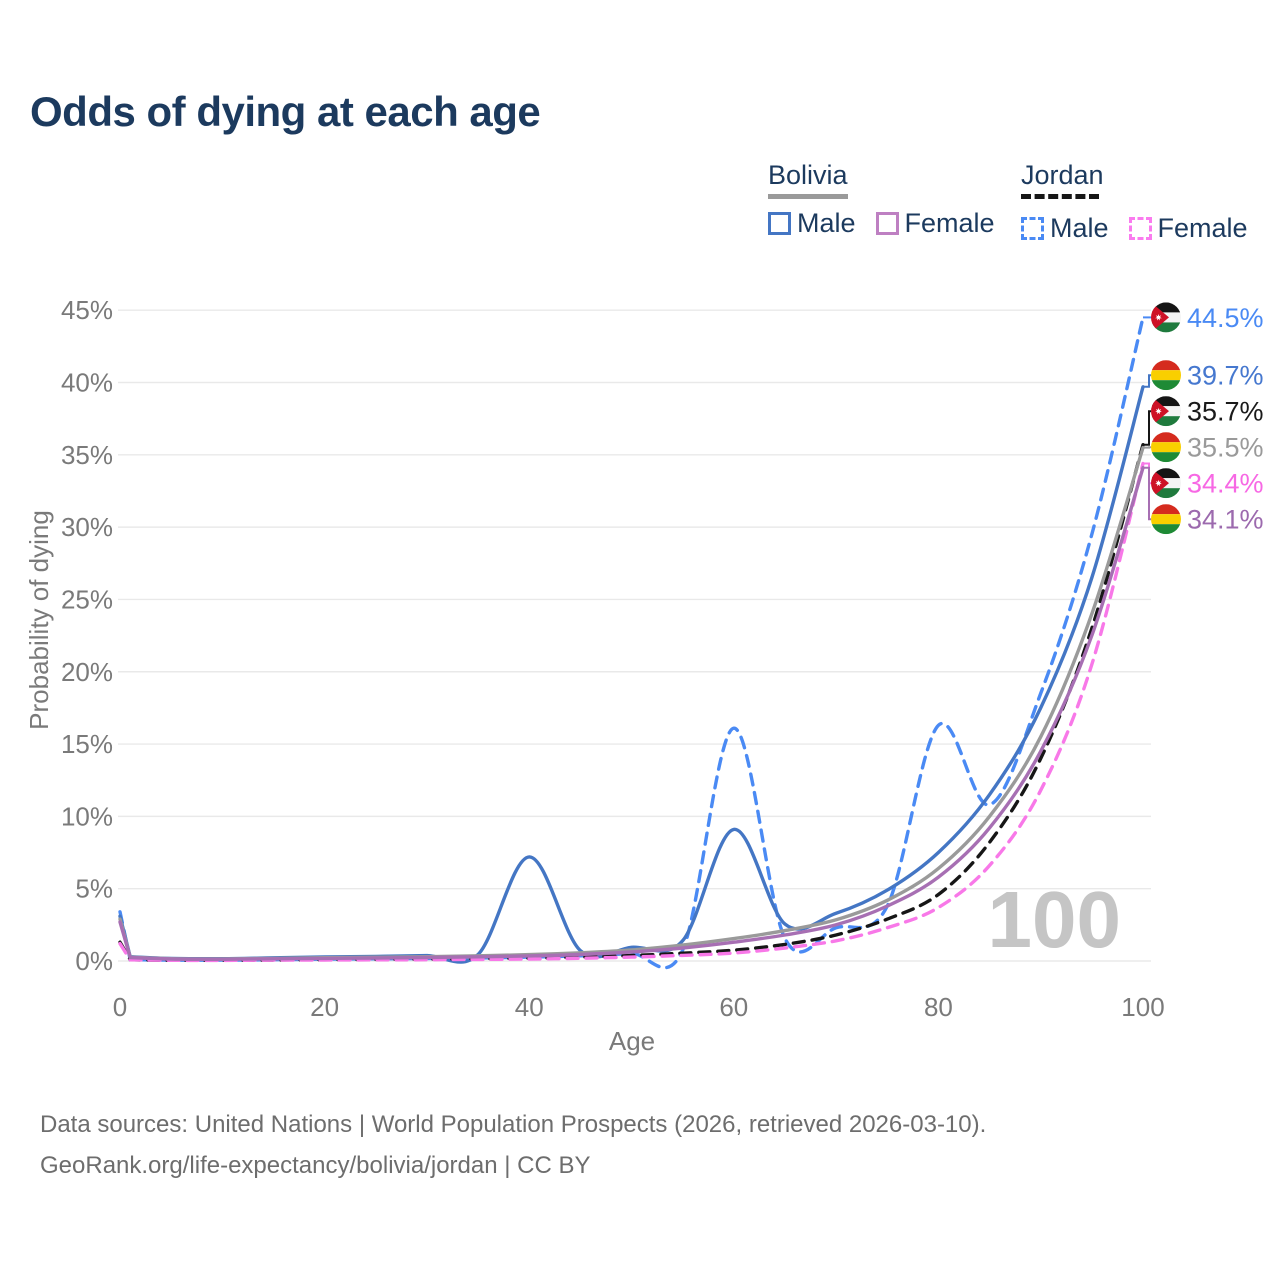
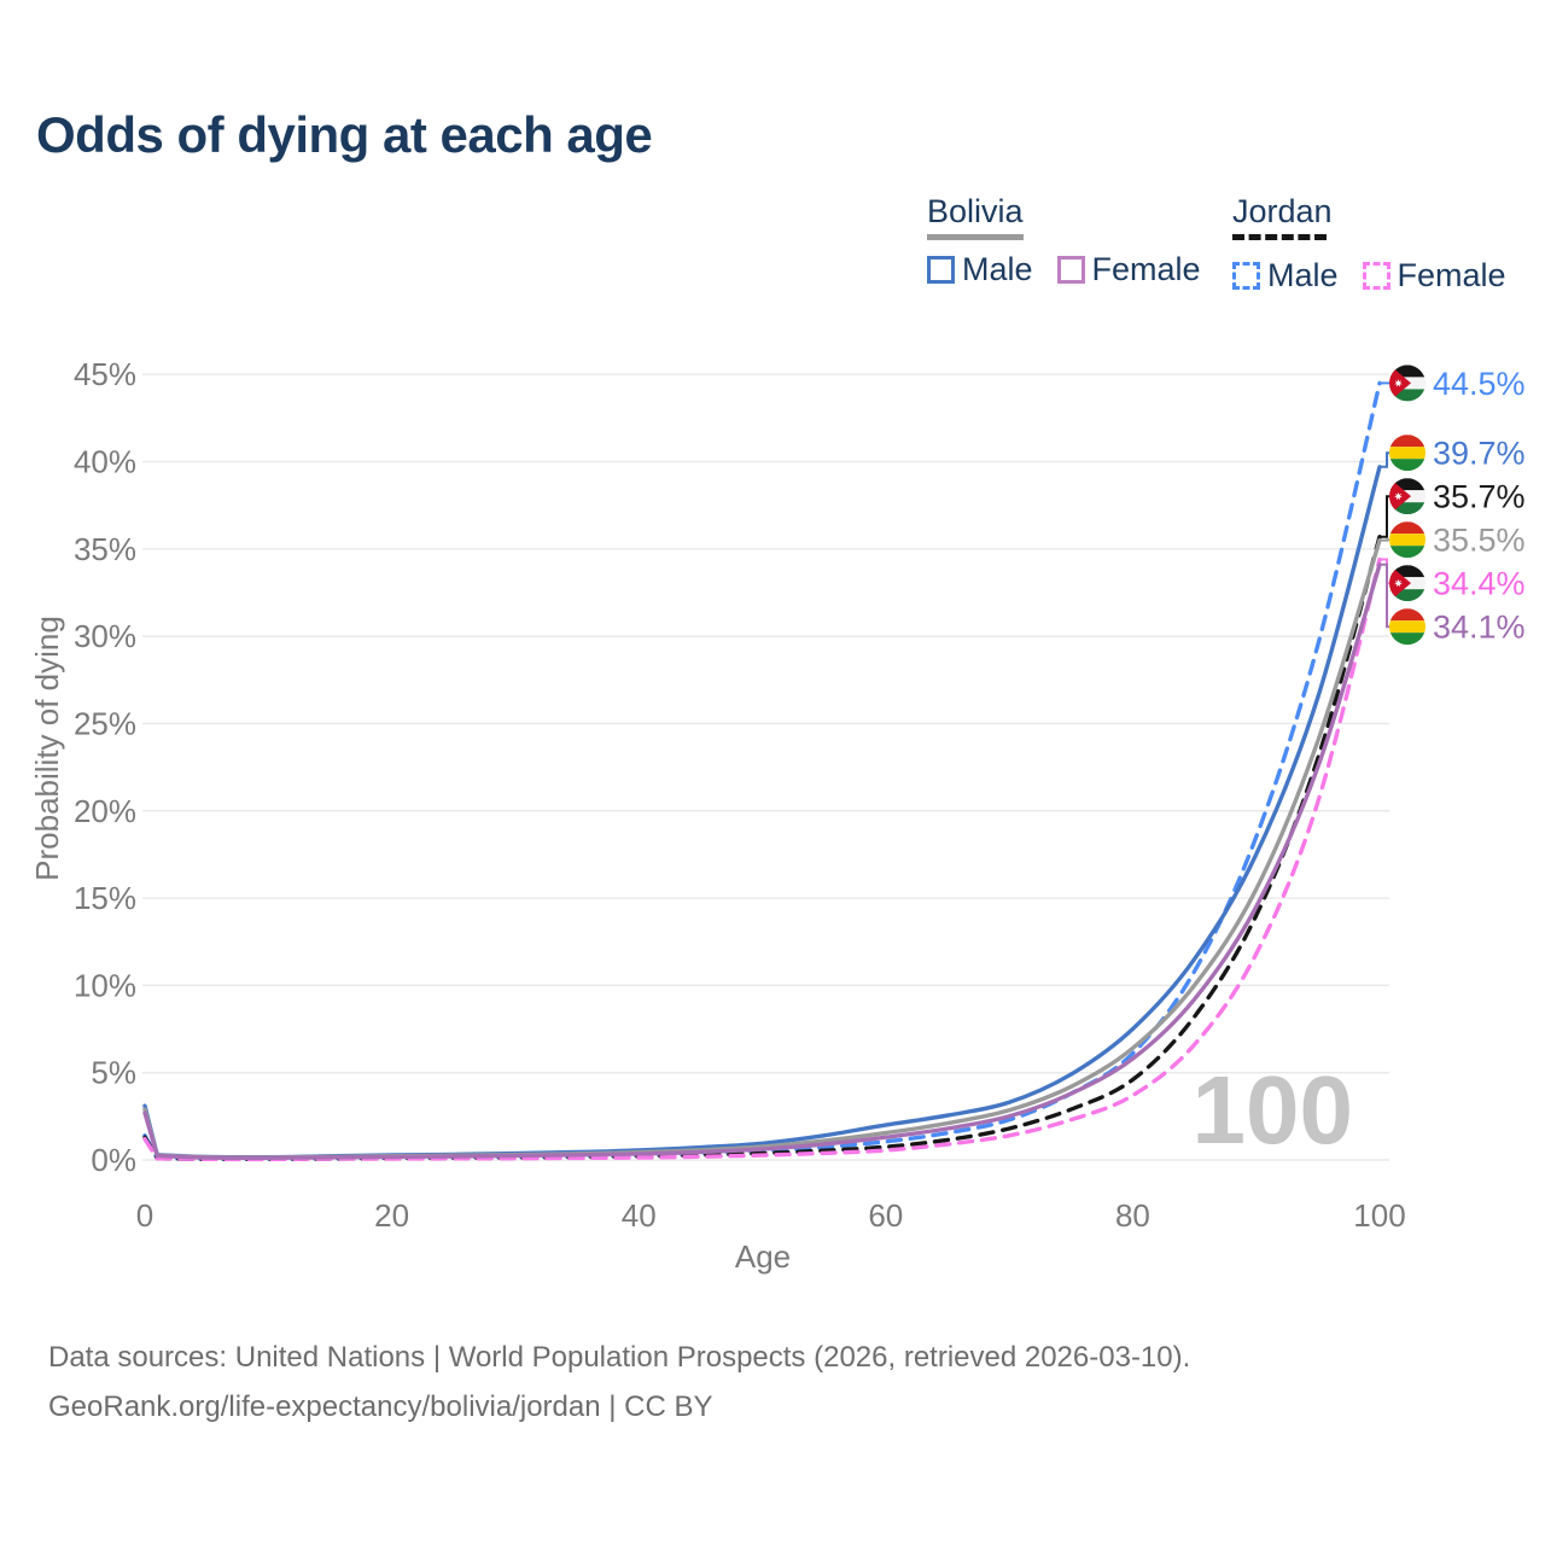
Jordan Male/0: 3.4% -> 1.4%
Bolivia Male/40: 7.2% -> 0.6%
Jordan Male/60: 16.1% -> 1.1%
Bolivia Male/60: 9.1% -> 2.0%
Jordan Male/80: 16.3% -> 6.1%
